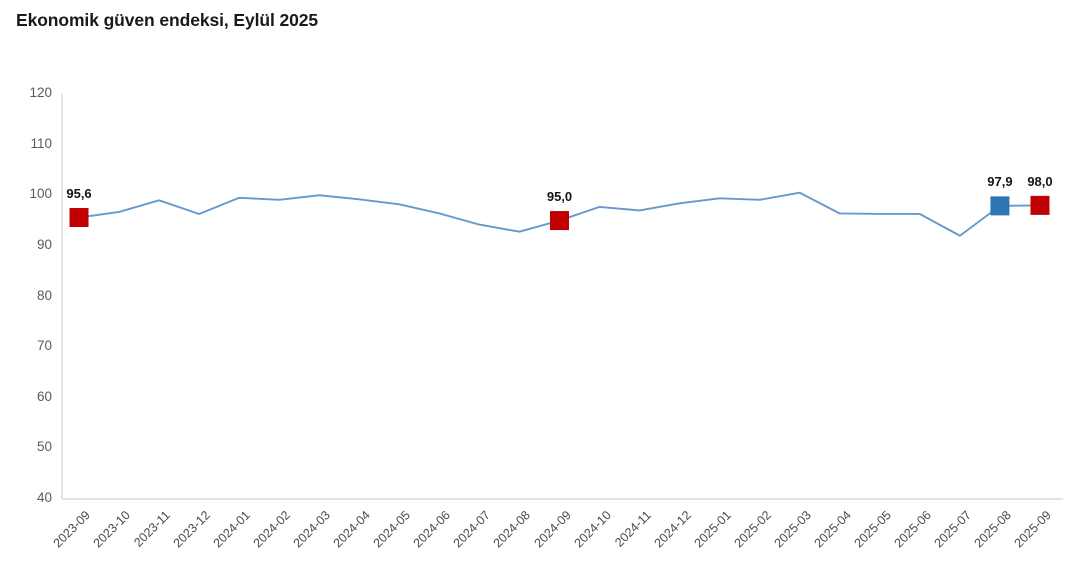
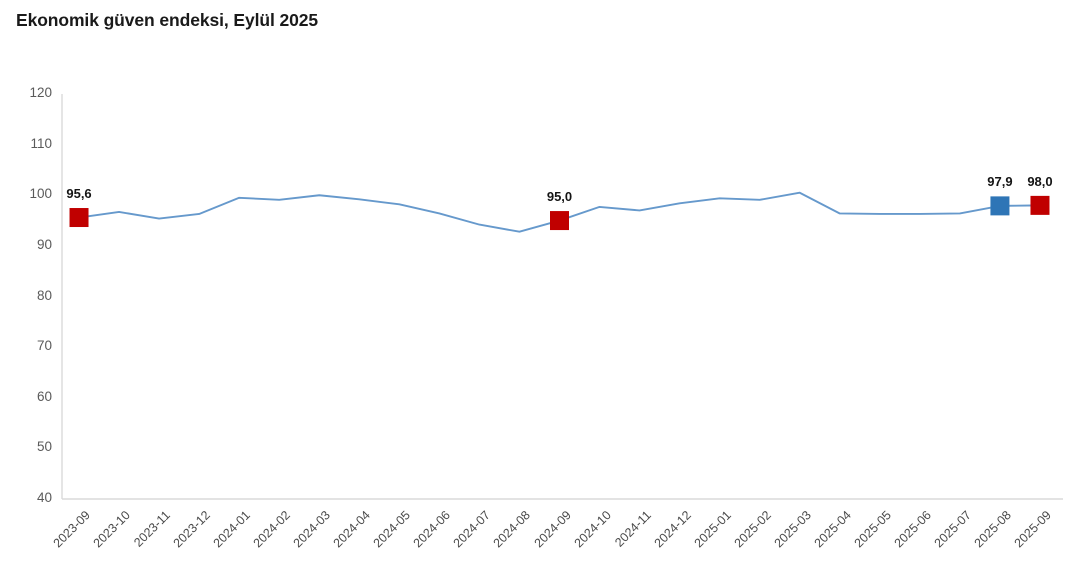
2023-11: 99 -> 95
2025-07: 92 -> 96
